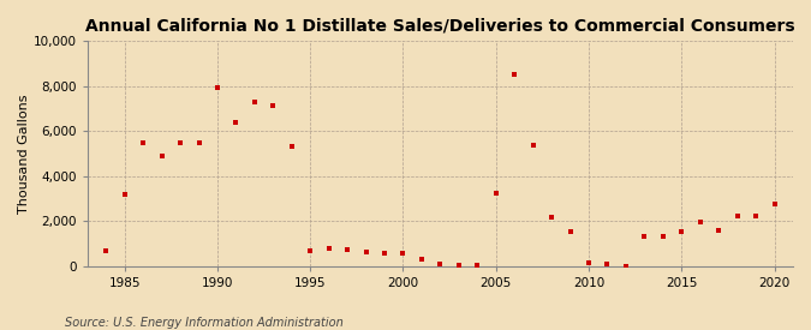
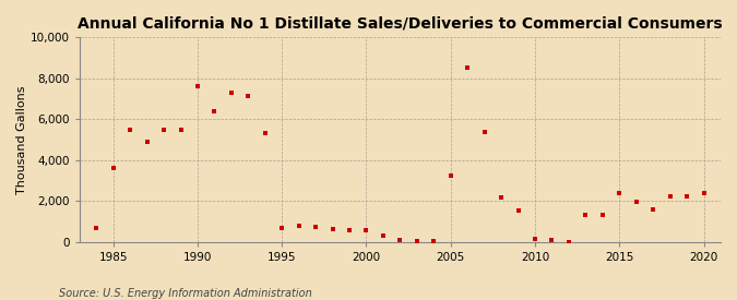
1985: 3,200 -> 3,600
1990: 8,000 -> 7,600
2015: 1,600 -> 2,400
2020: 2,800 -> 2,400
